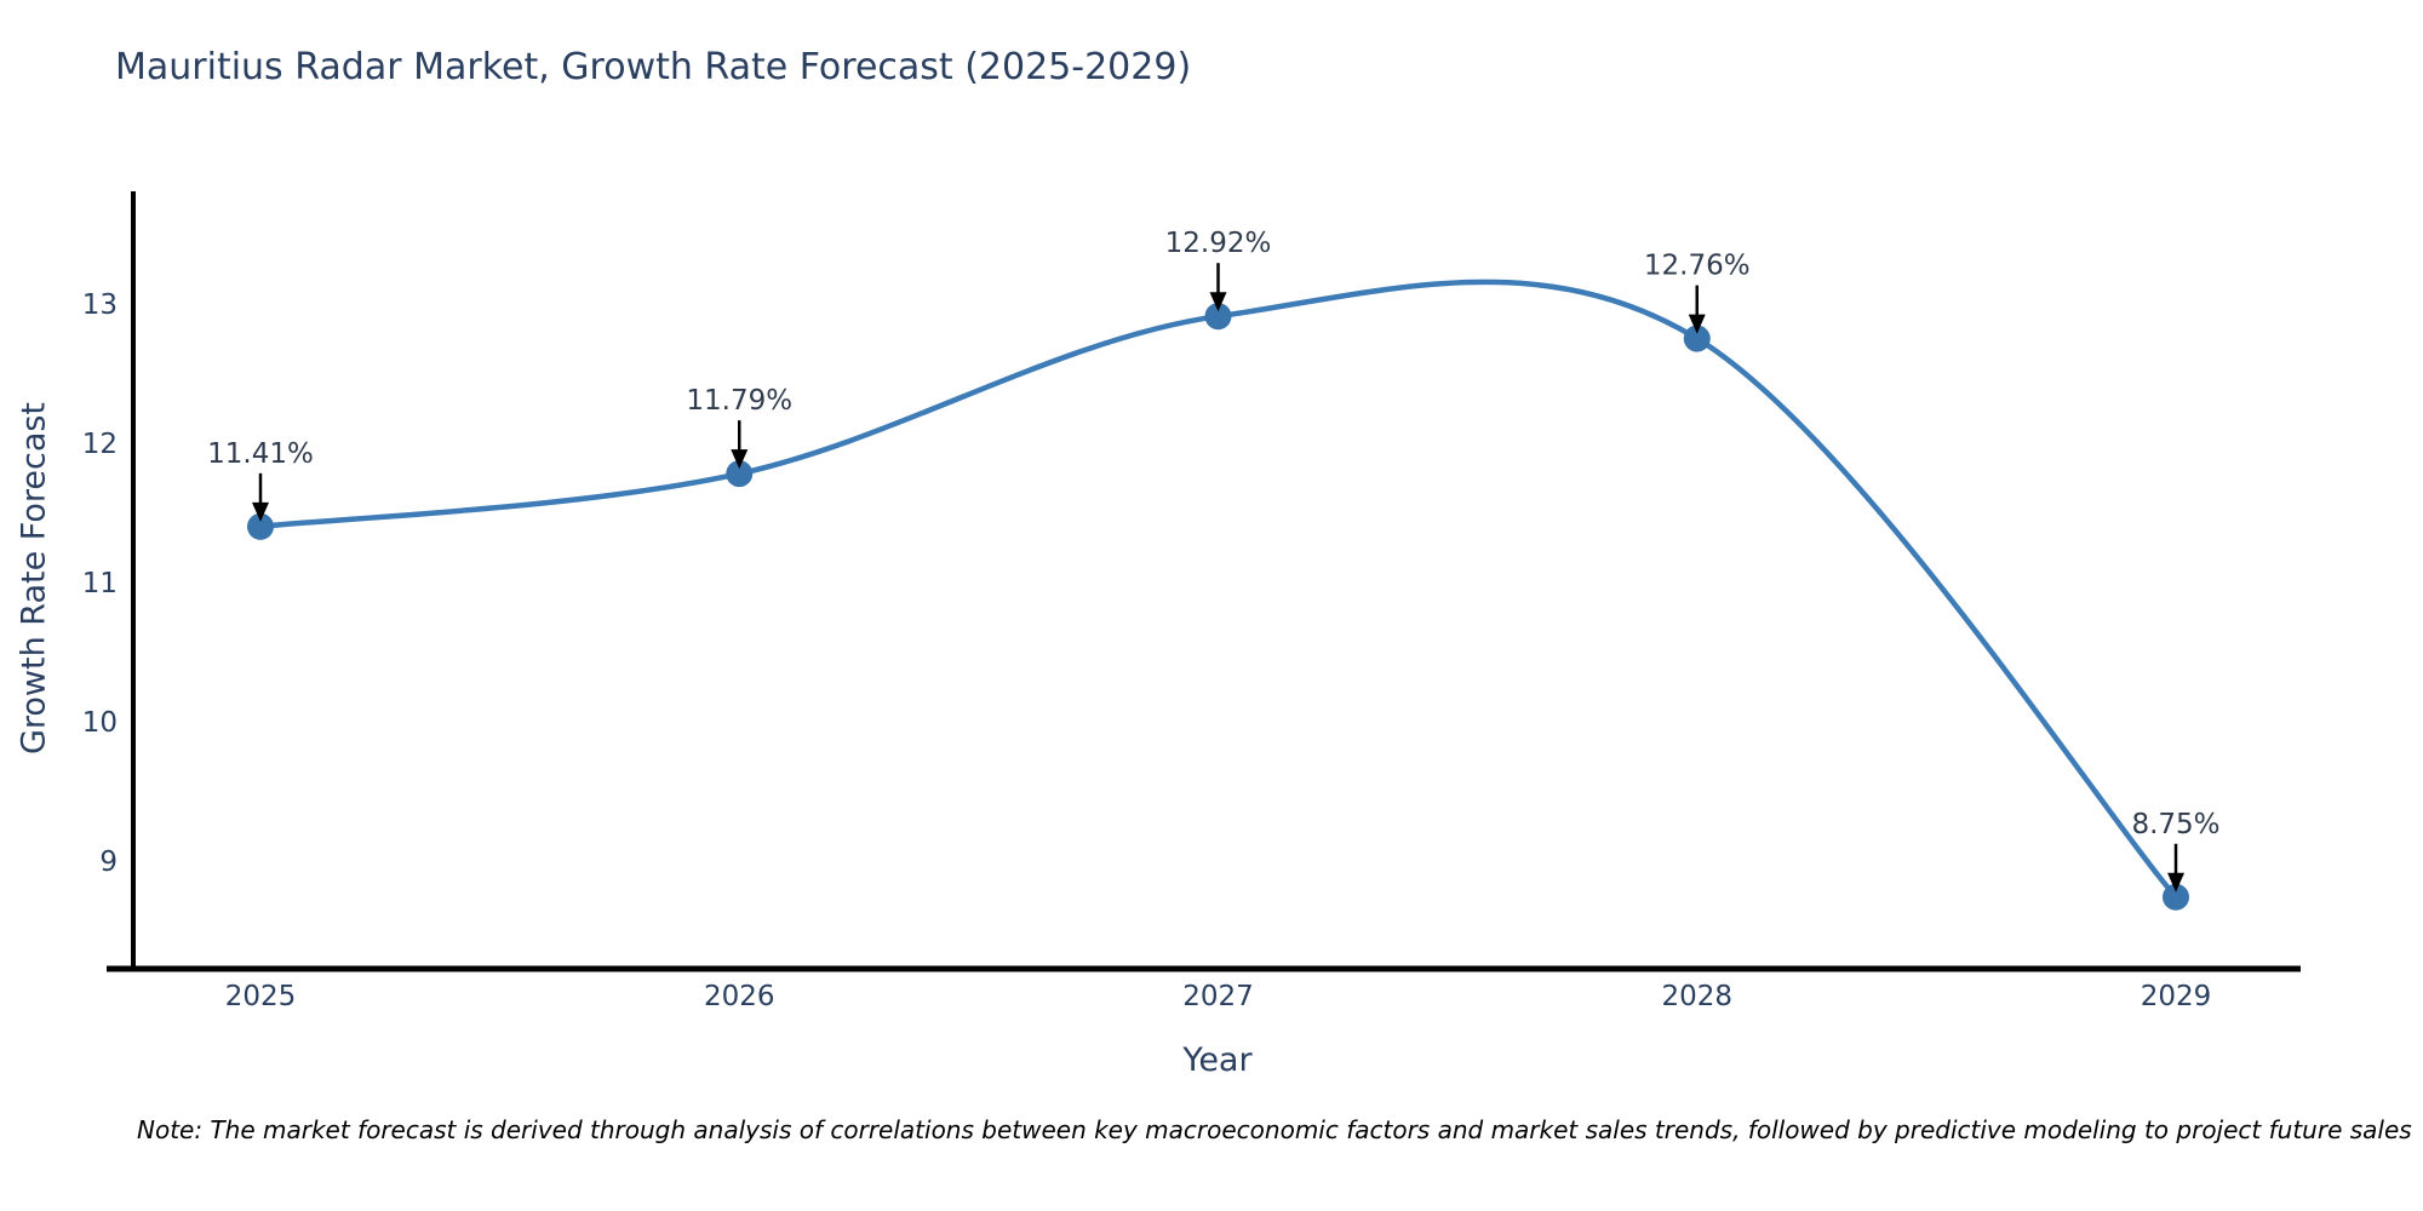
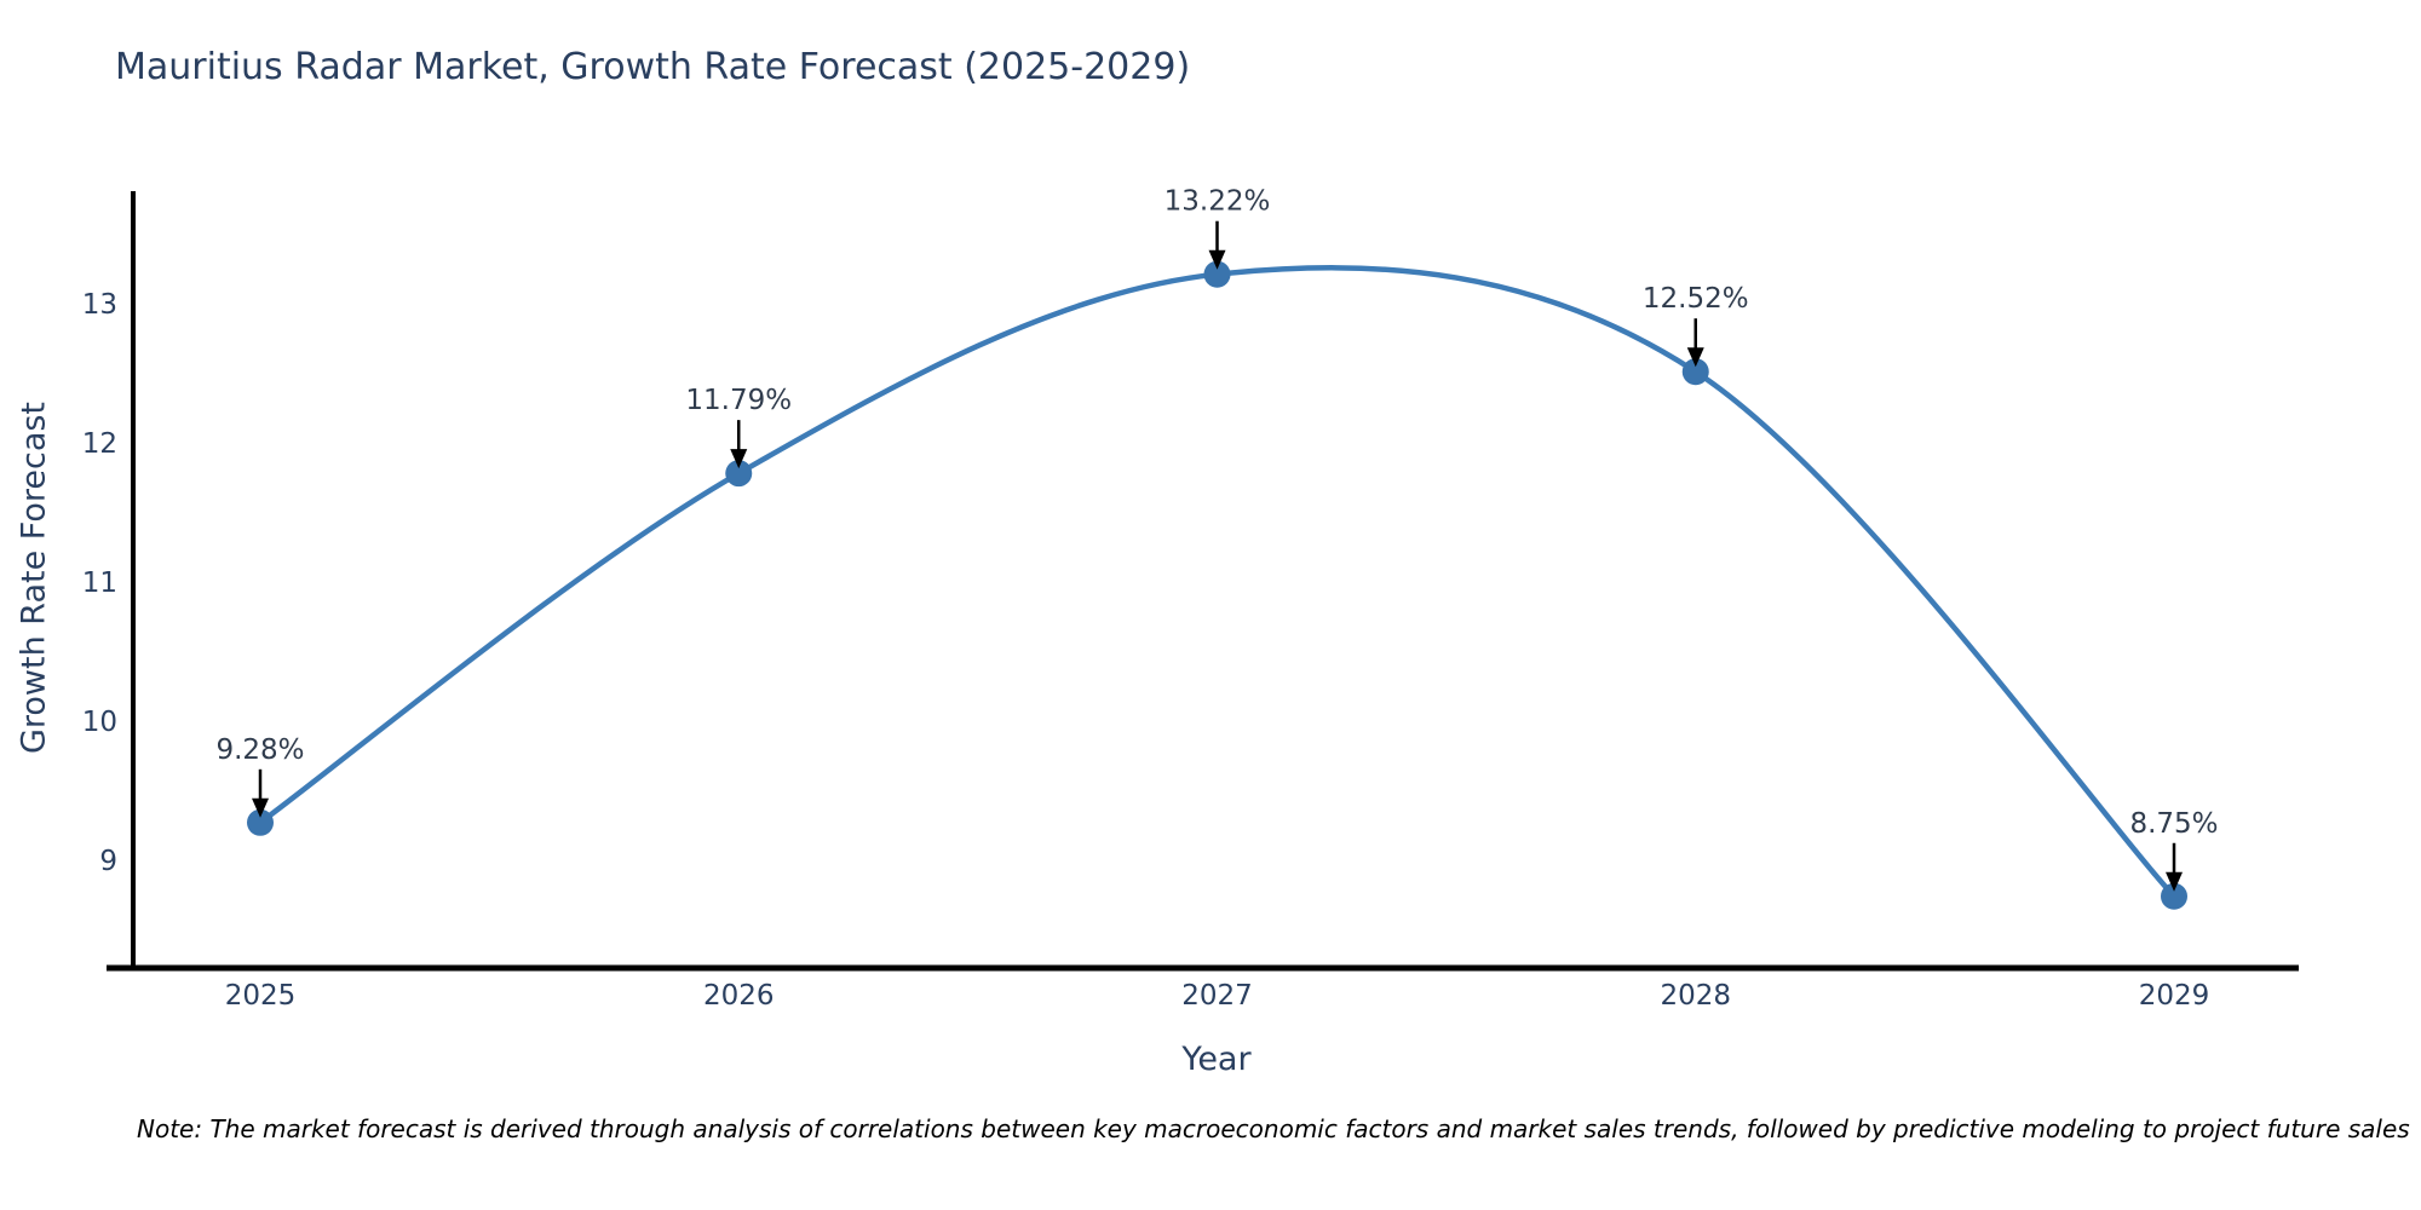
2025: 11.41% -> 9.28%
2027: 12.92% -> 13.22%
2028: 12.76% -> 12.52%
